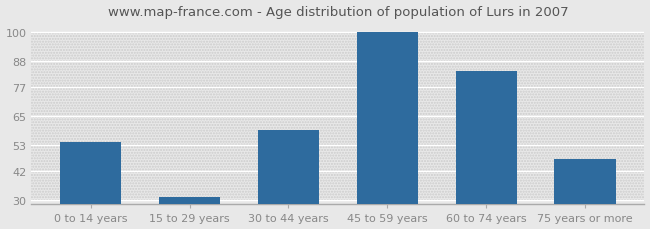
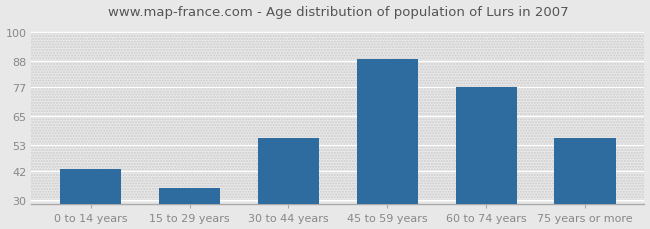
0 to 14 years: 54 -> 43
15 to 29 years: 31 -> 35
30 to 44 years: 59 -> 56
45 to 59 years: 100 -> 89
60 to 74 years: 84 -> 77
75 years or more: 47 -> 56
